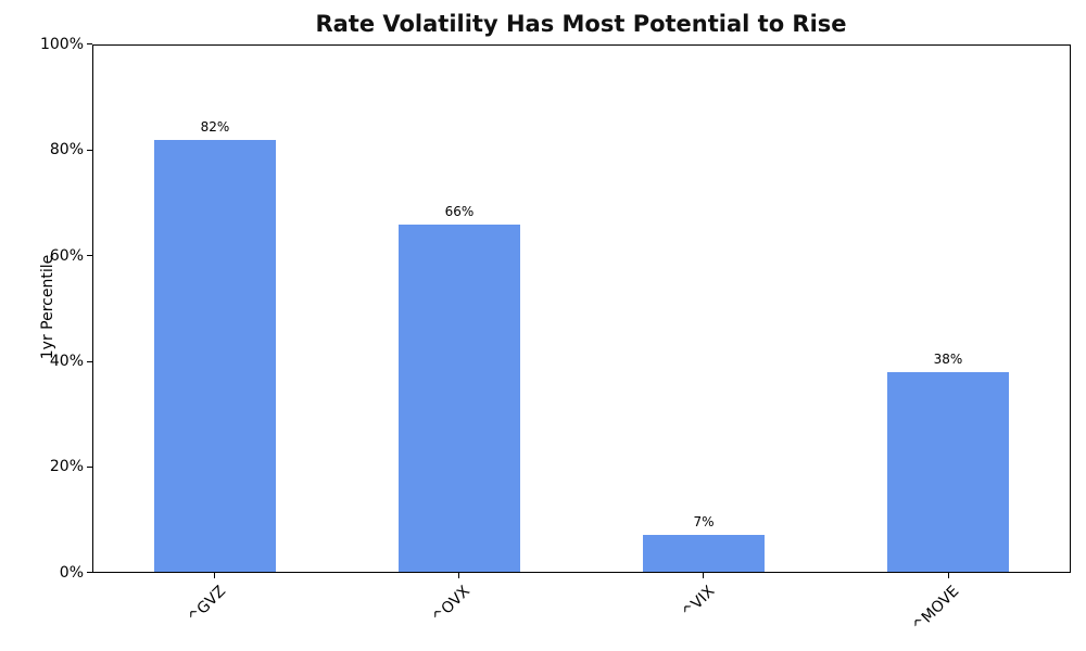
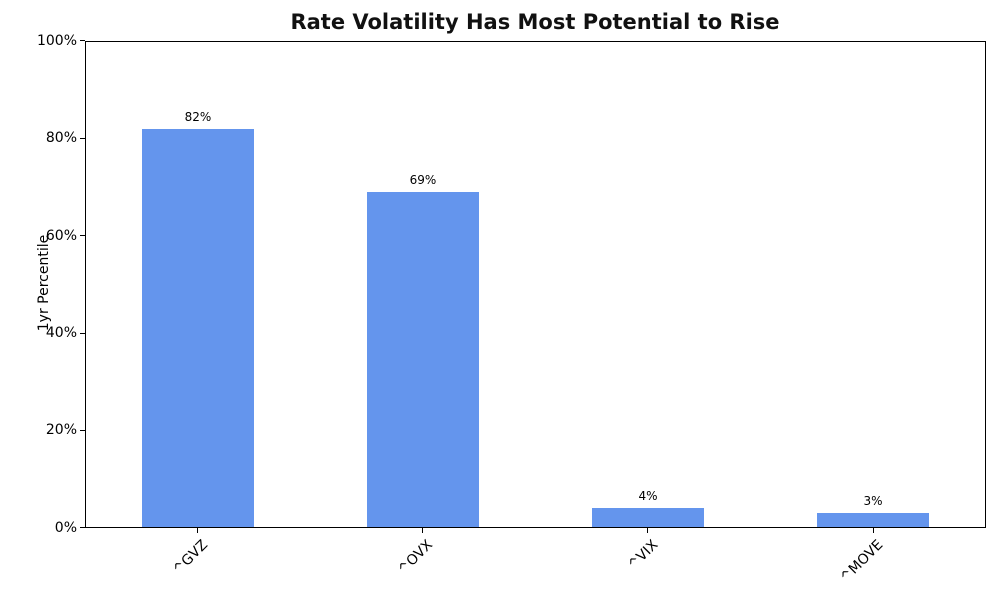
^OVX: 66% -> 69%
^VIX: 7% -> 4%
^MOVE: 38% -> 3%
